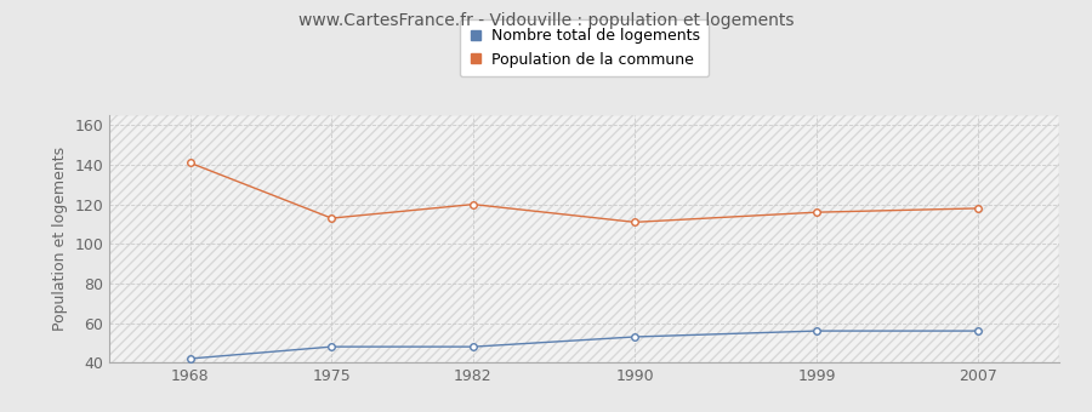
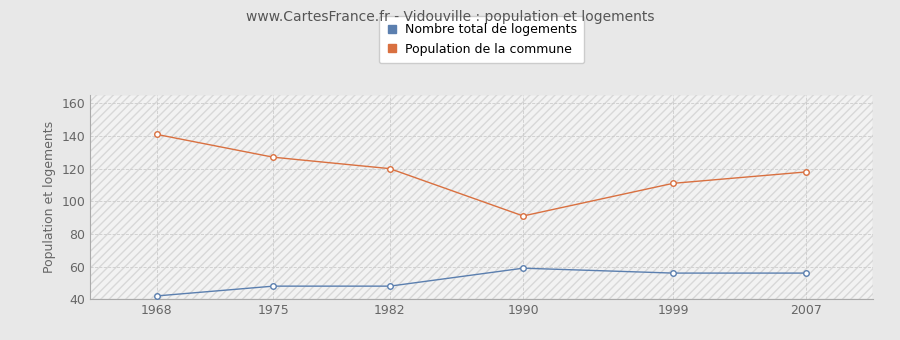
Population de la commune/1975: 113 -> 127
Nombre total de logements/1990: 53 -> 59
Population de la commune/1990: 111 -> 91
Population de la commune/1999: 116 -> 111
